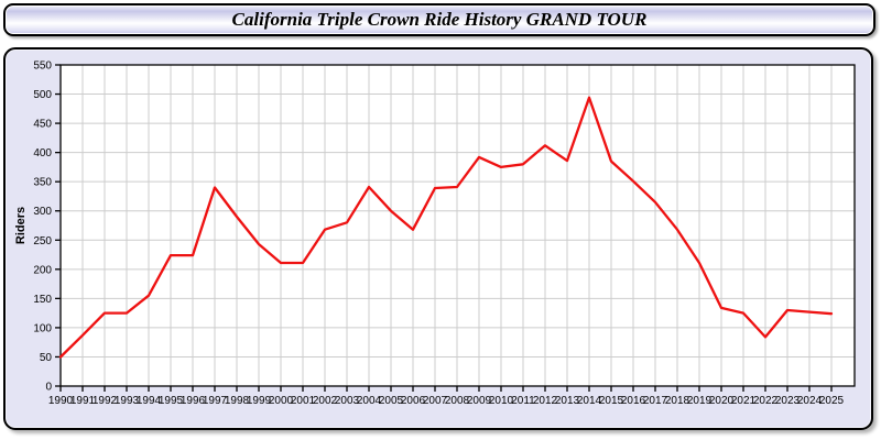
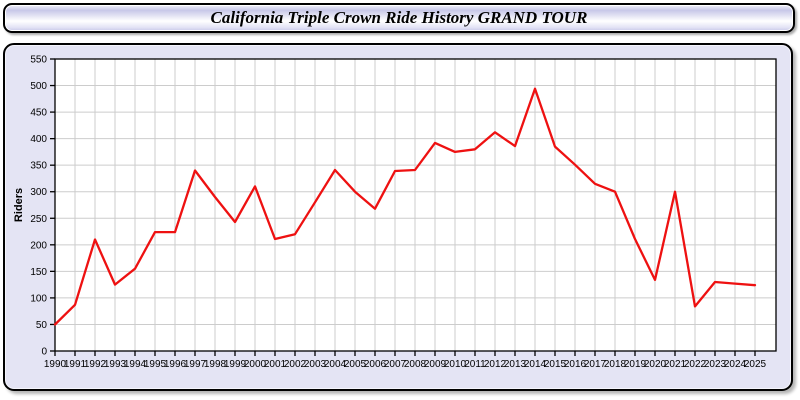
1992: 120 -> 210
2000: 210 -> 310
2002: 270 -> 220
2018: 270 -> 300
2021: 120 -> 300
